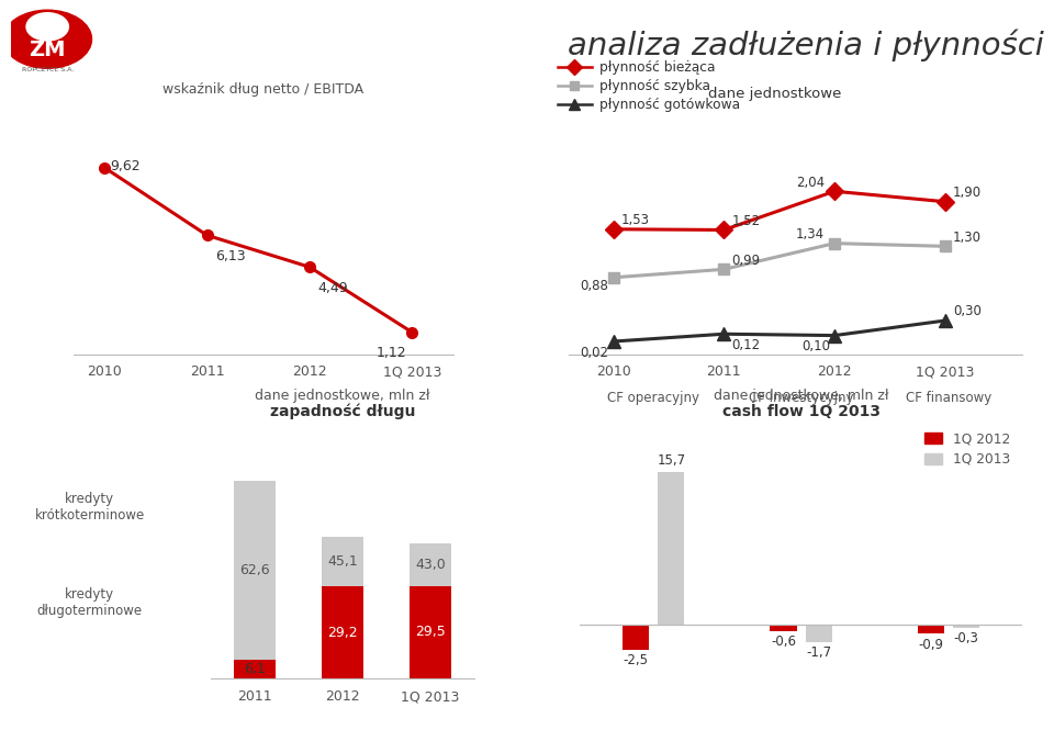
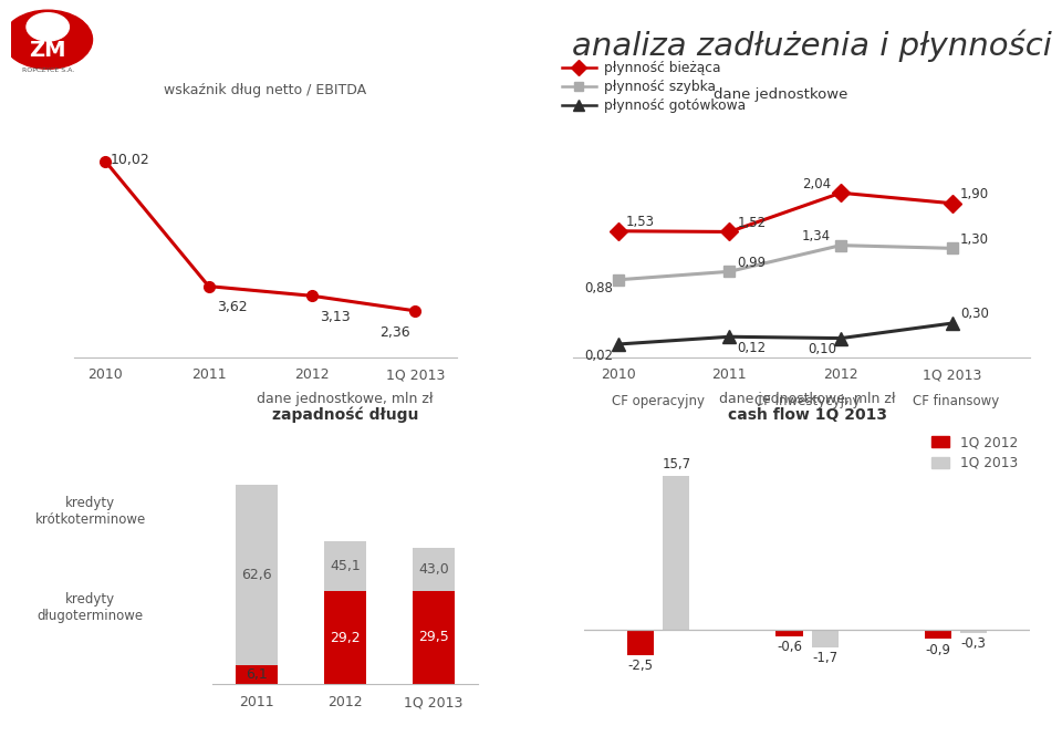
wskaźnik dług netto / EBITDA/2010: 9,62 -> 10,02
wskaźnik dług netto / EBITDA/2011: 6,13 -> 3,62
wskaźnik dług netto / EBITDA/2012: 4,49 -> 3,13
wskaźnik dług netto / EBITDA/1Q 2013: 1,12 -> 2,36
